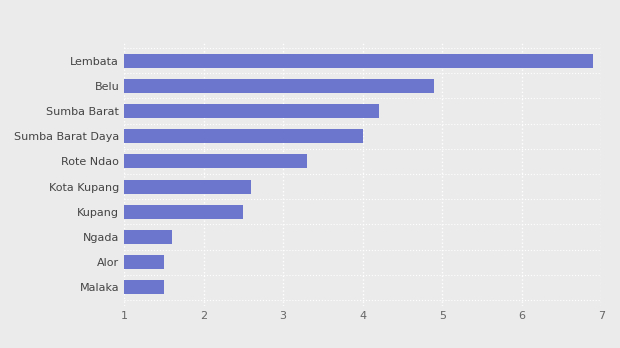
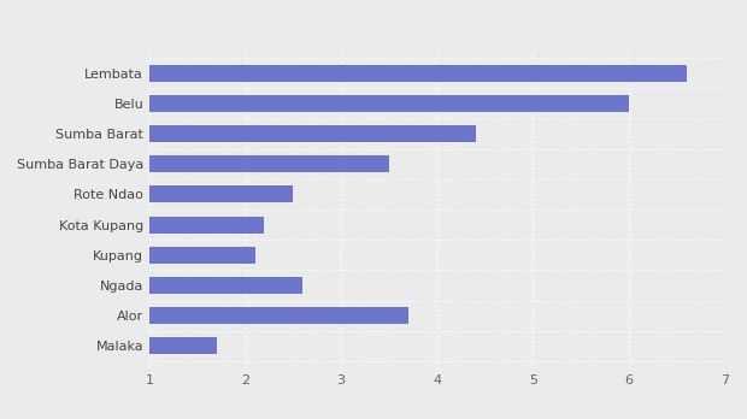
Lembata: 6.9 -> 6.6
Belu: 4.9 -> 6.0
Sumba Barat: 4.2 -> 4.4
Sumba Barat Daya: 4.0 -> 3.5
Rote Ndao: 3.3 -> 2.5
Kota Kupang: 2.6 -> 2.2
Kupang: 2.5 -> 2.1
Ngada: 1.6 -> 2.6
Alor: 1.5 -> 3.7
Malaka: 1.5 -> 1.7
